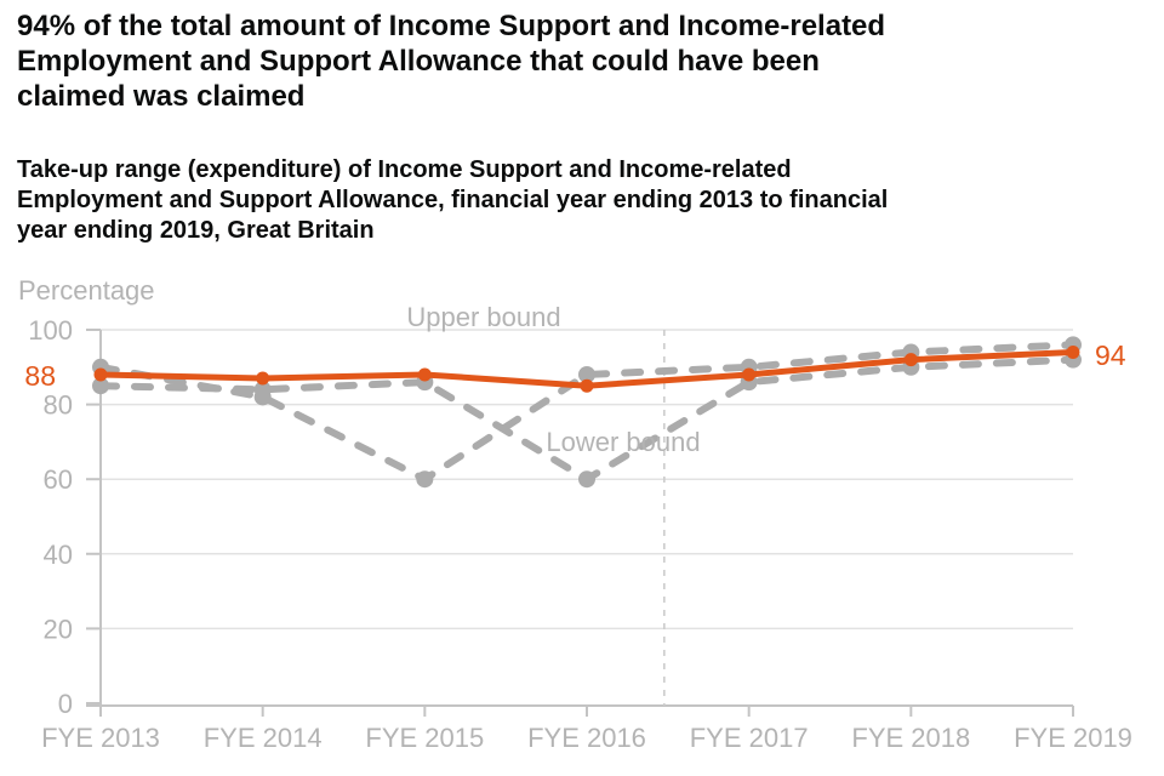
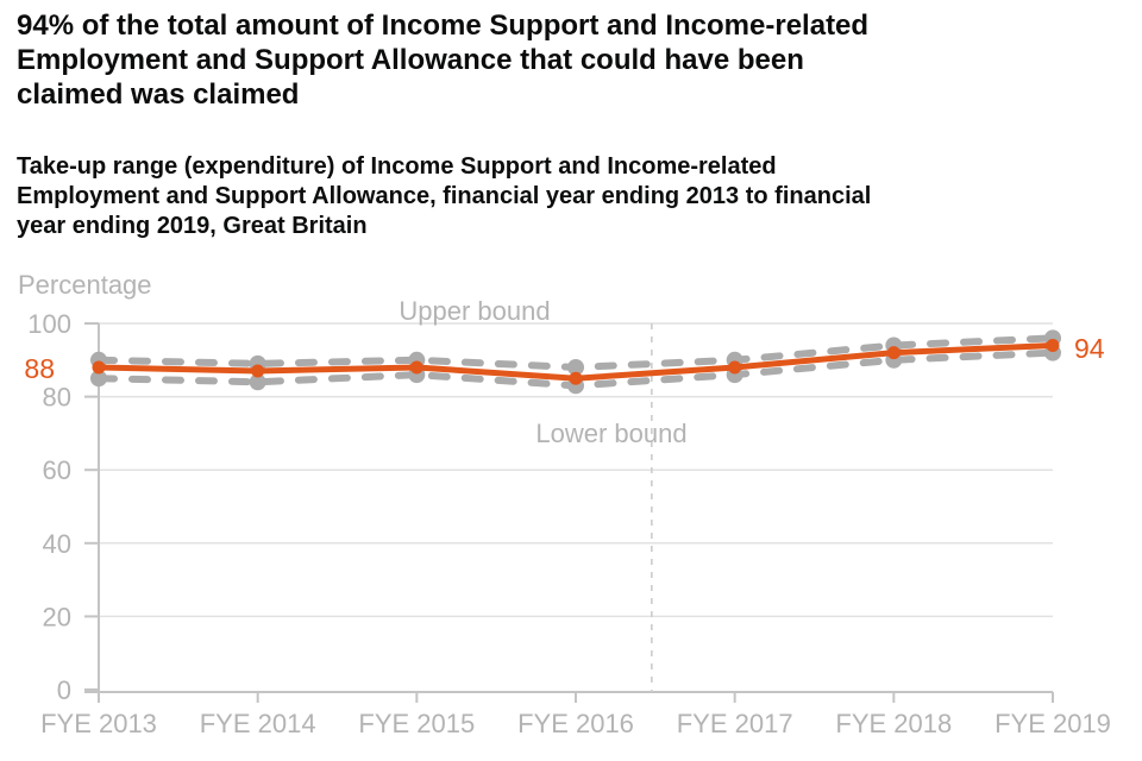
Upper bound/FYE 2014: 82 -> 89
Upper bound/FYE 2015: 60 -> 90
Lower bound/FYE 2016: 60 -> 83
